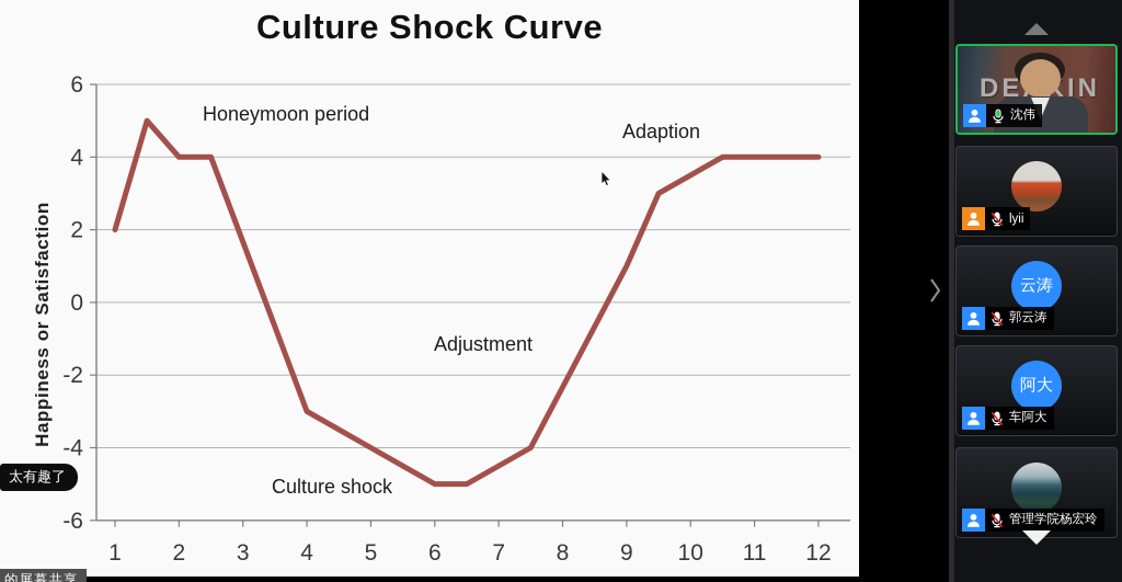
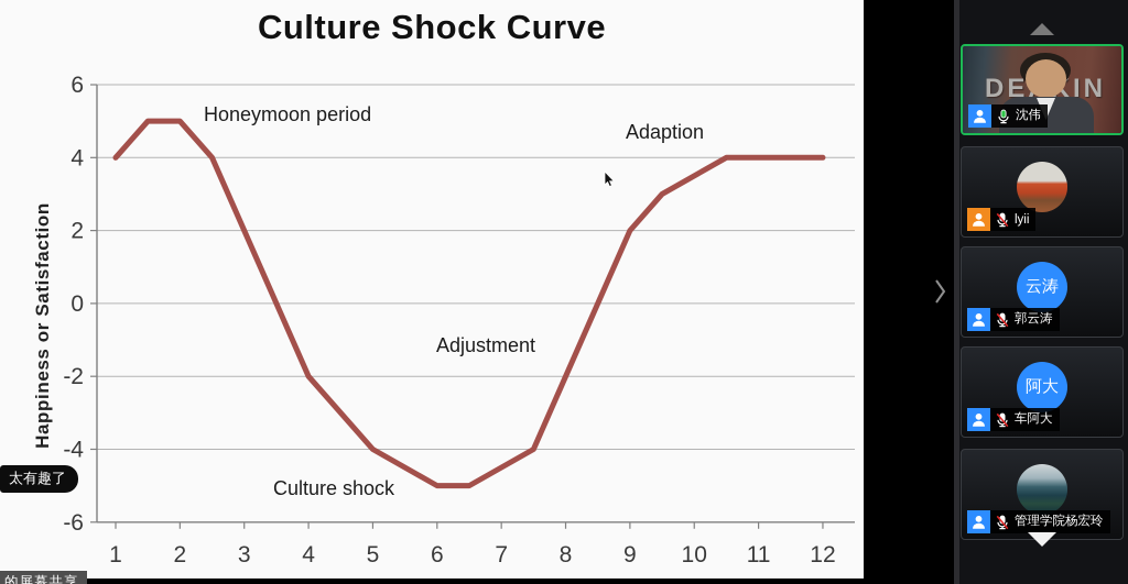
1: 2 -> 4
2: 4 -> 5
4: -3 -> -2
9: 1 -> 2
